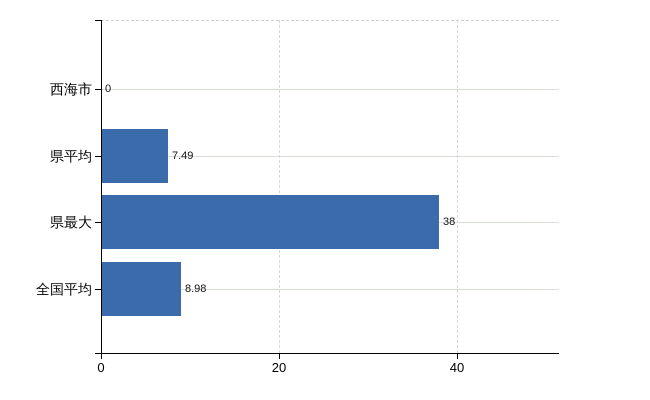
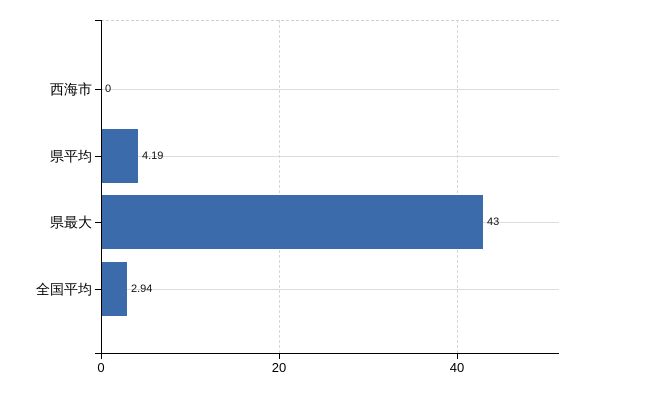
県平均: 7.49 -> 4.19
県最大: 38 -> 43
全国平均: 8.98 -> 2.94
